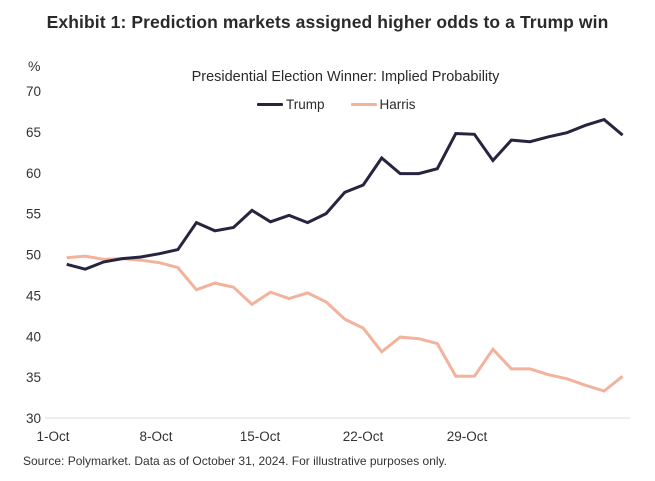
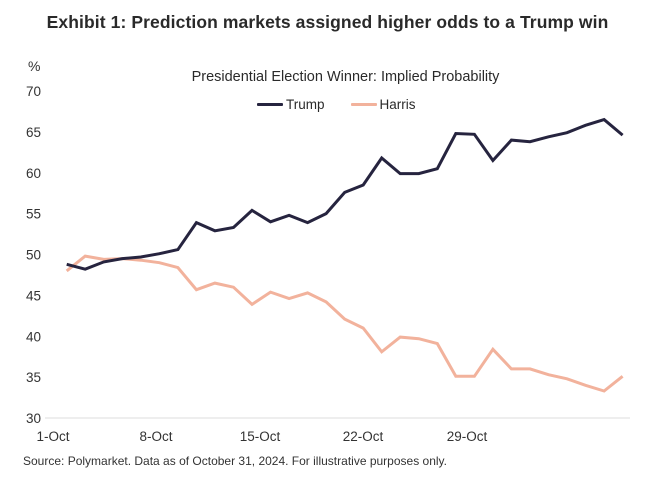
Harris/1-Oct: 50 -> 48
